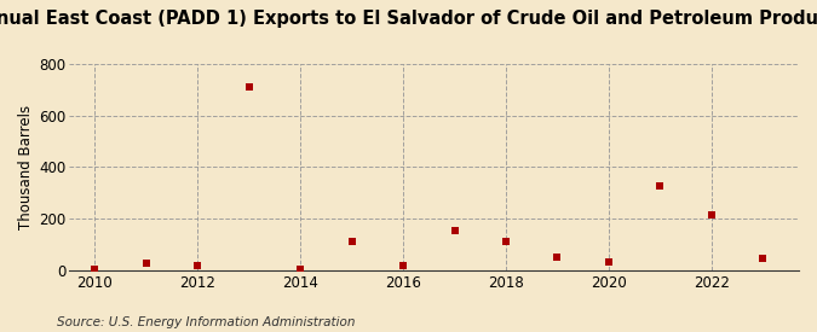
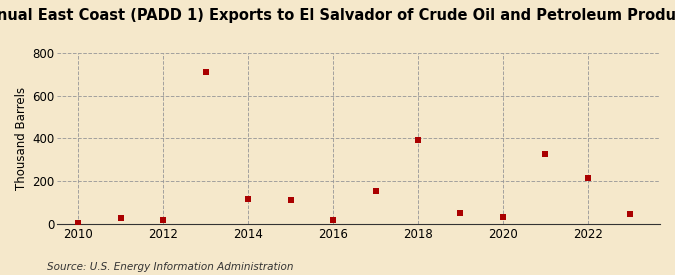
2014: 5 -> 115
2018: 110 -> 390
